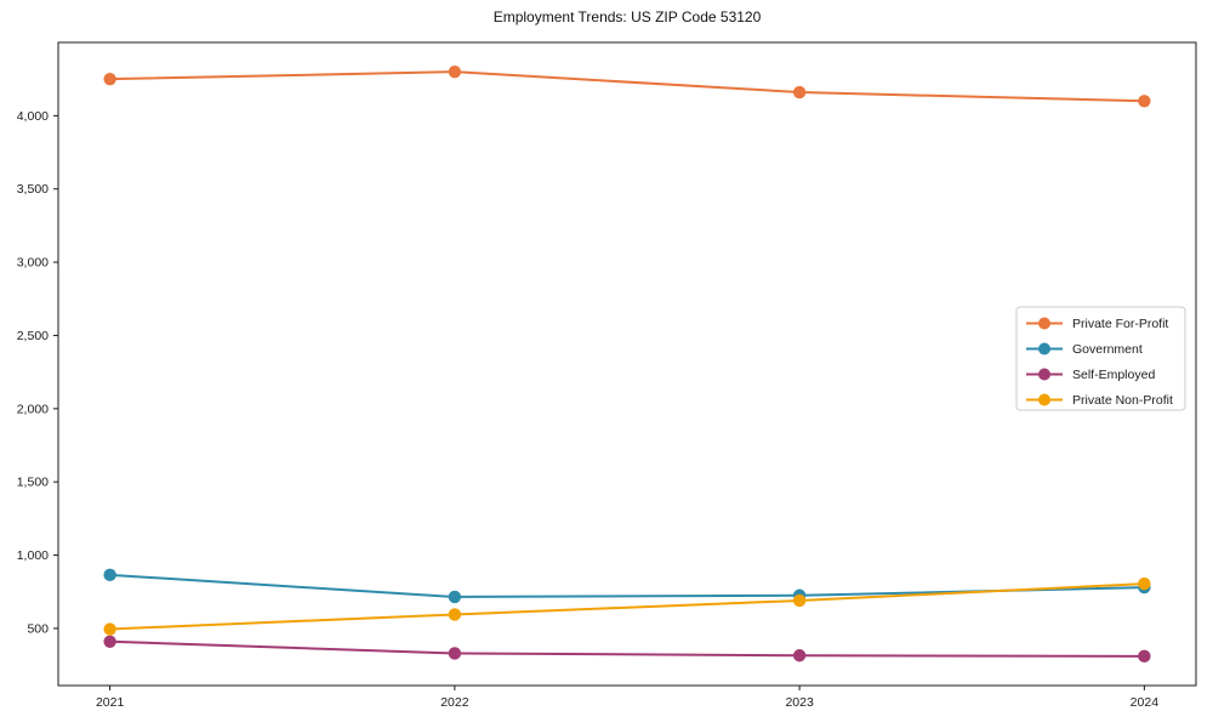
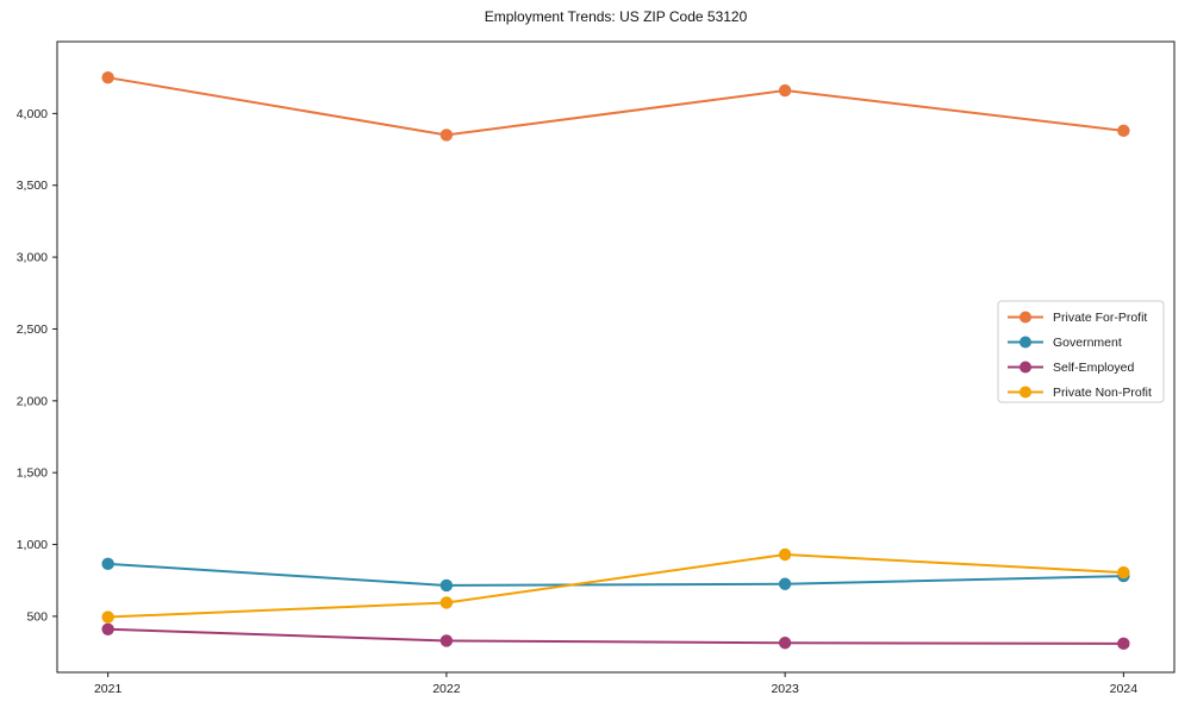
Private For-Profit/2022: 4300 -> 3850
Private Non-Profit/2023: 690 -> 930
Private For-Profit/2024: 4100 -> 3880
